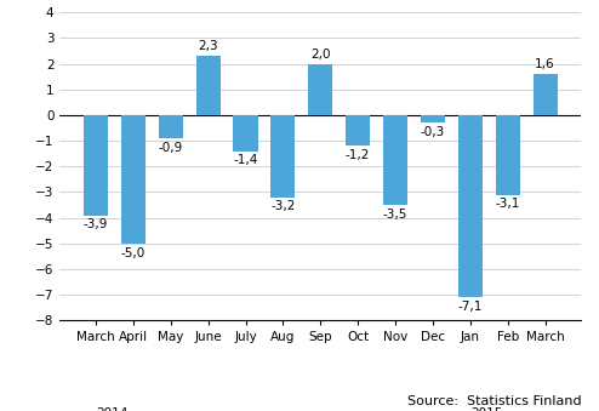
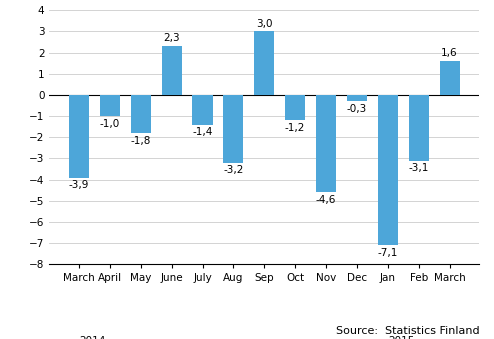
April: -5,0 -> -1,0
May: -0,9 -> -1,8
Sep: 2,0 -> 3,0
Nov: -3,5 -> -4,6
